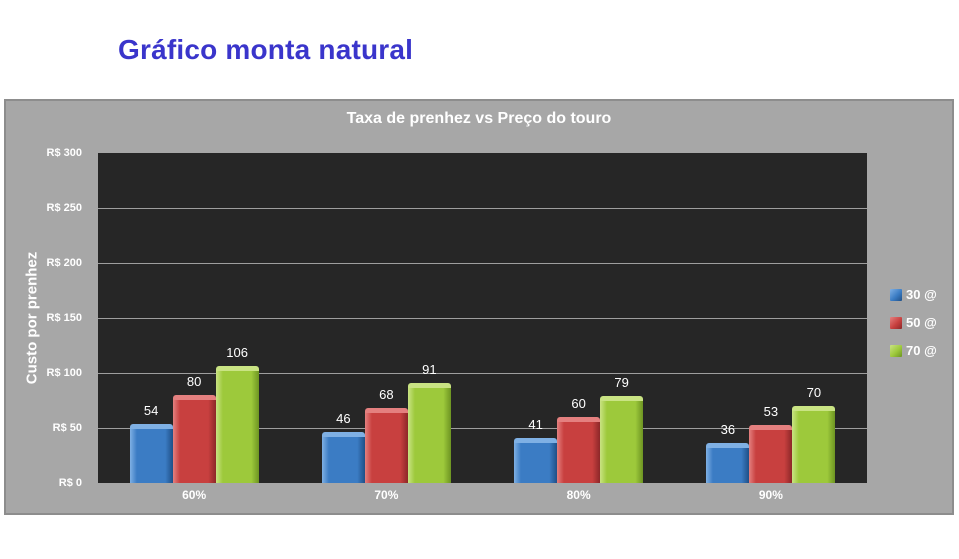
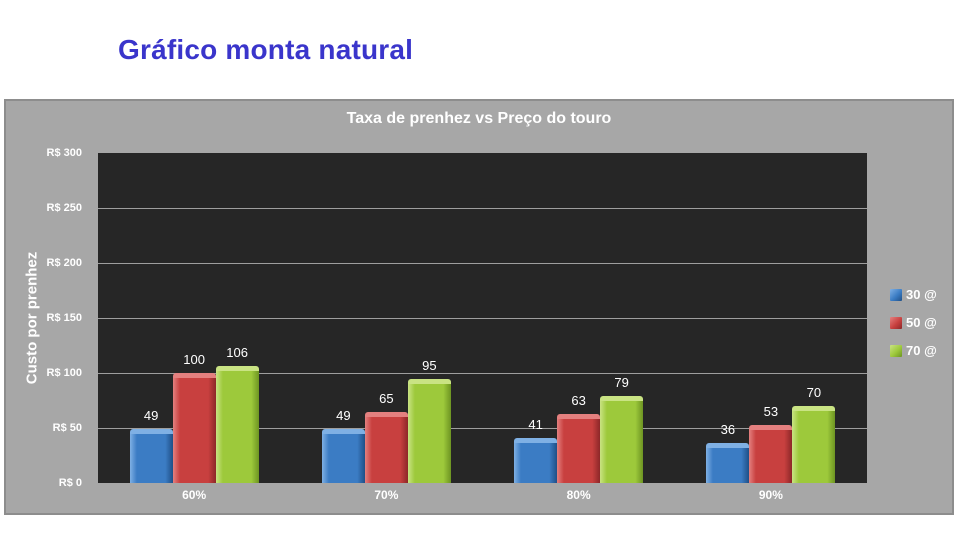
30 @/60%: 54 -> 49
50 @/60%: 80 -> 100
30 @/70%: 46 -> 49
50 @/70%: 68 -> 65
70 @/70%: 91 -> 95
50 @/80%: 60 -> 63
